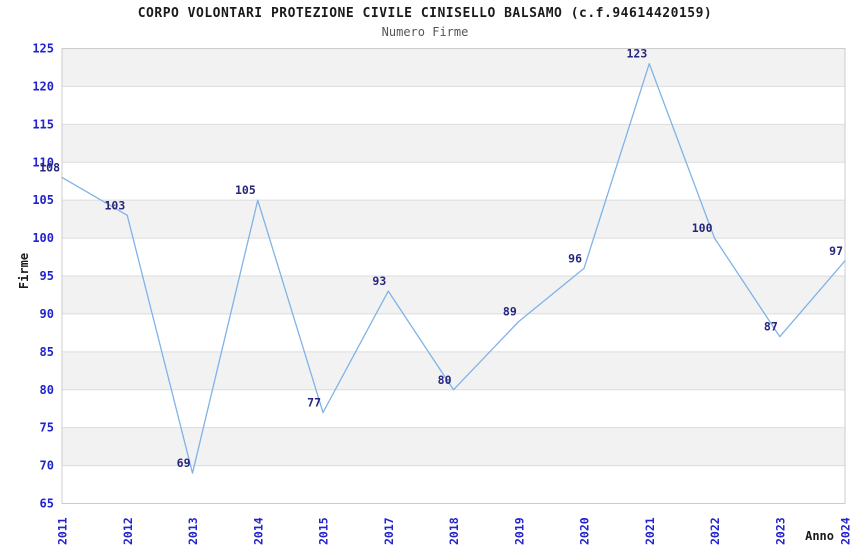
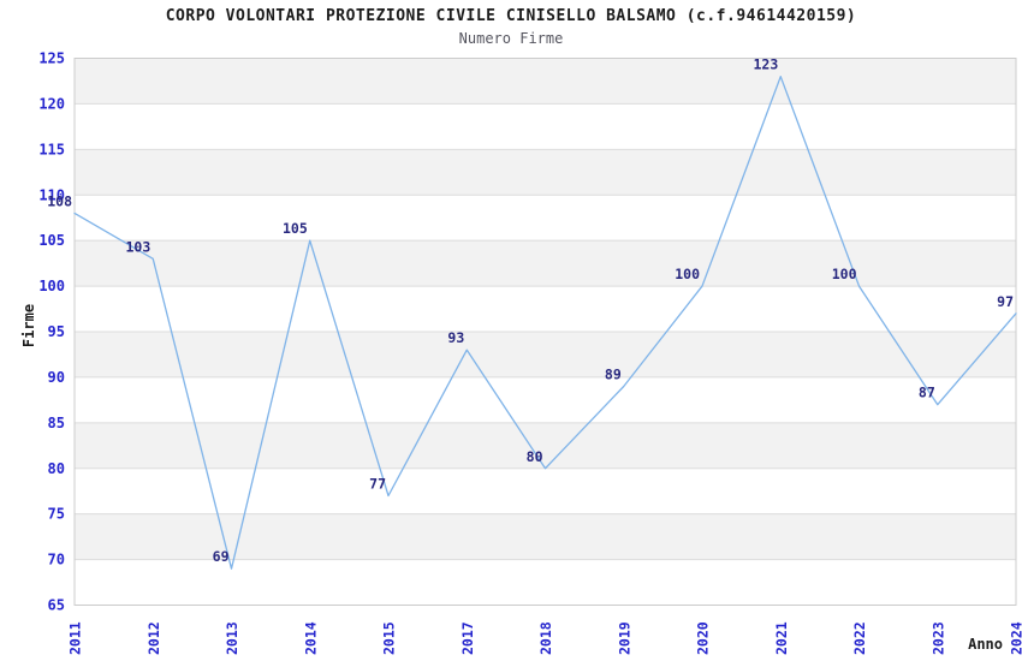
2020: 96 -> 100
